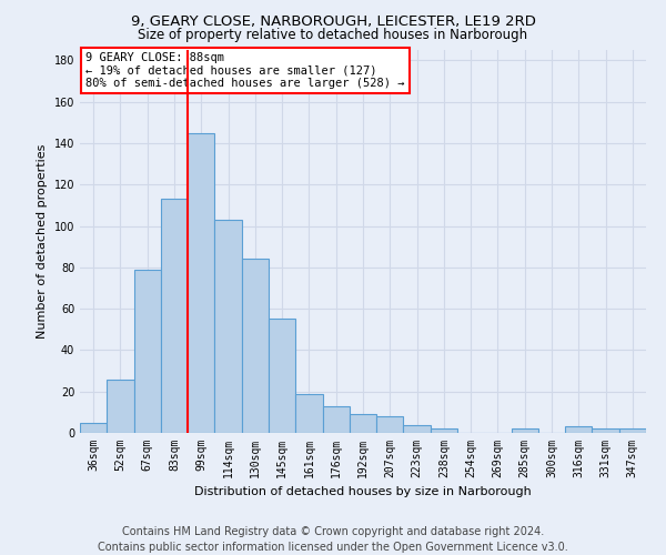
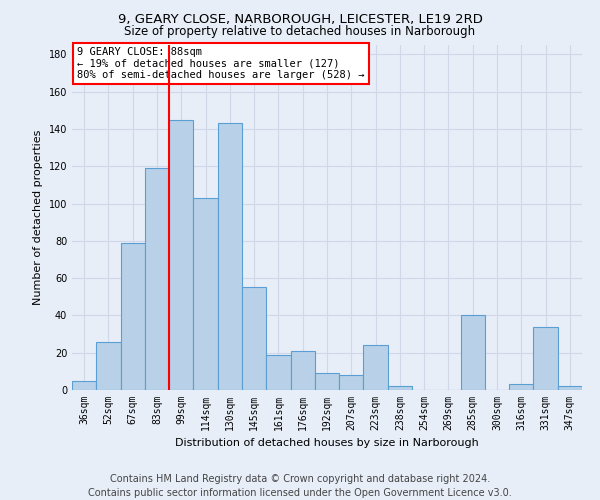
83sqm: 113 -> 119
130sqm: 84 -> 143
176sqm: 13 -> 21
223sqm: 4 -> 24
285sqm: 2 -> 40
331sqm: 2 -> 34
